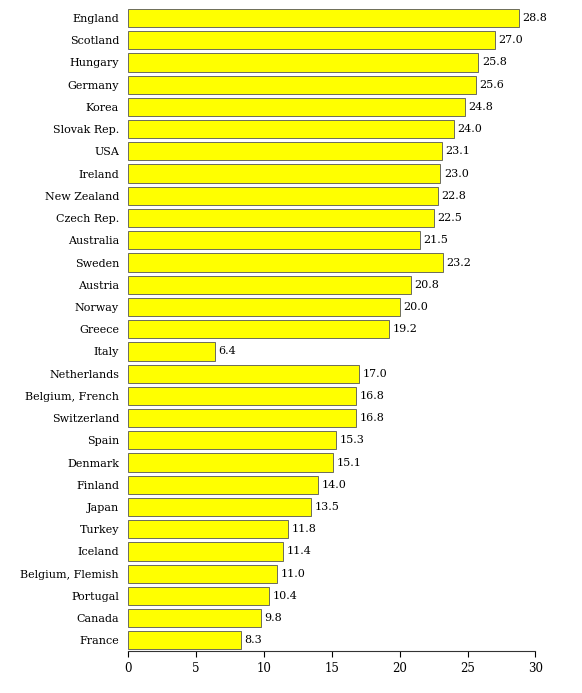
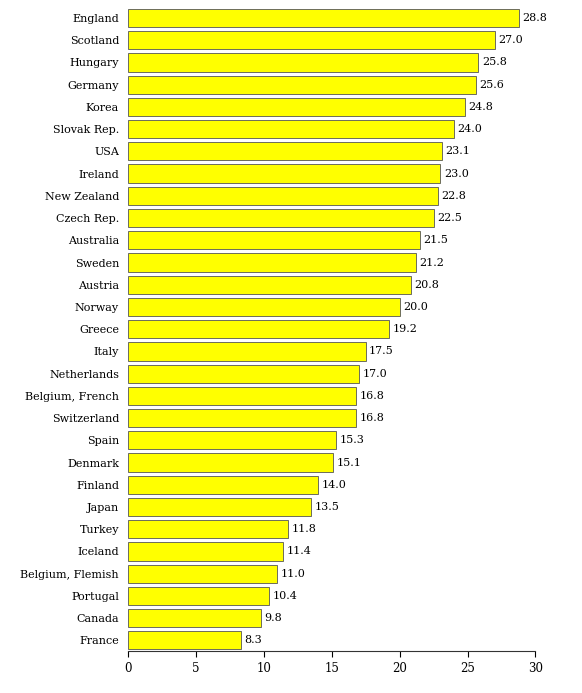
Sweden: 23.2 -> 21.2
Italy: 6.4 -> 17.5
